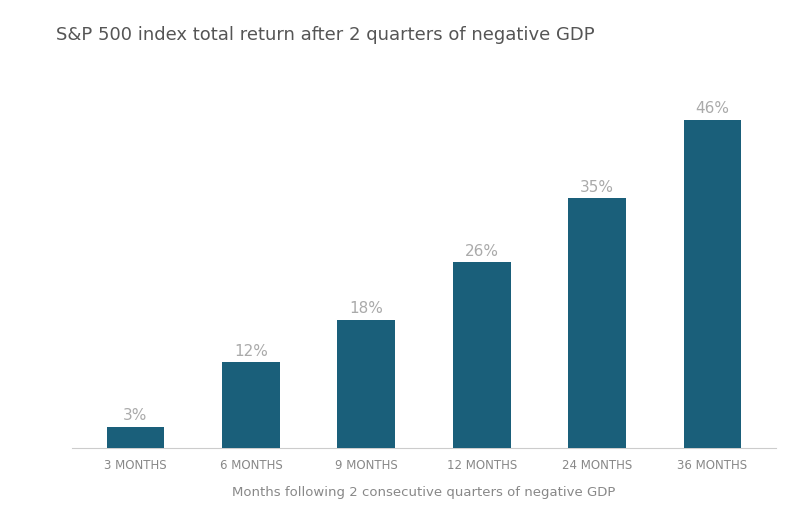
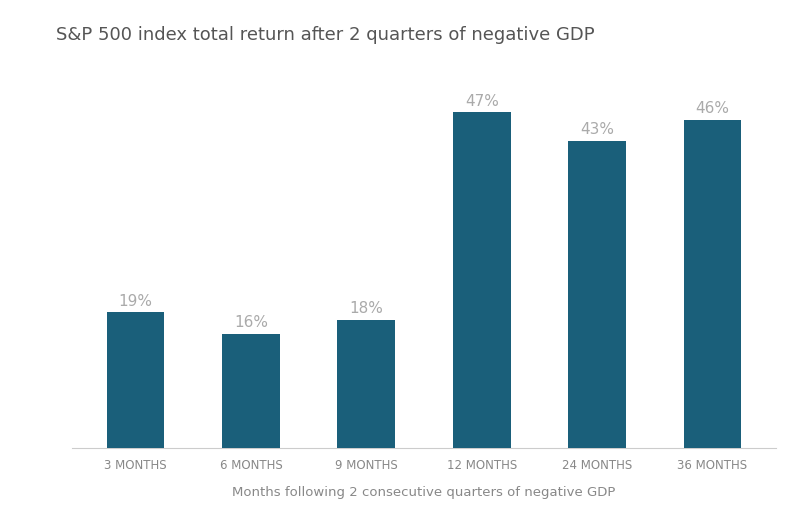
3 MONTHS: 3% -> 19%
6 MONTHS: 12% -> 16%
12 MONTHS: 26% -> 47%
24 MONTHS: 35% -> 43%
